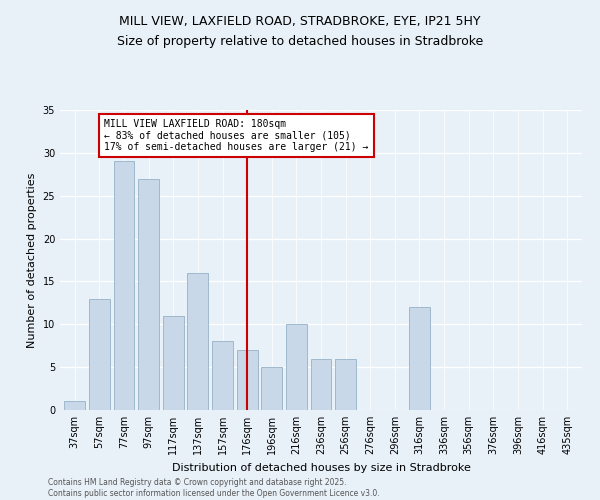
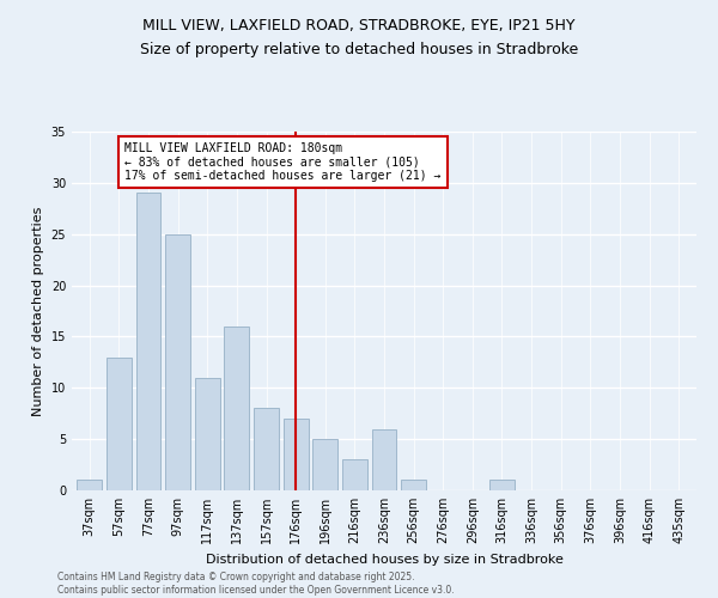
97sqm: 27 -> 25
216sqm: 10 -> 3
256sqm: 6 -> 1
316sqm: 12 -> 1
